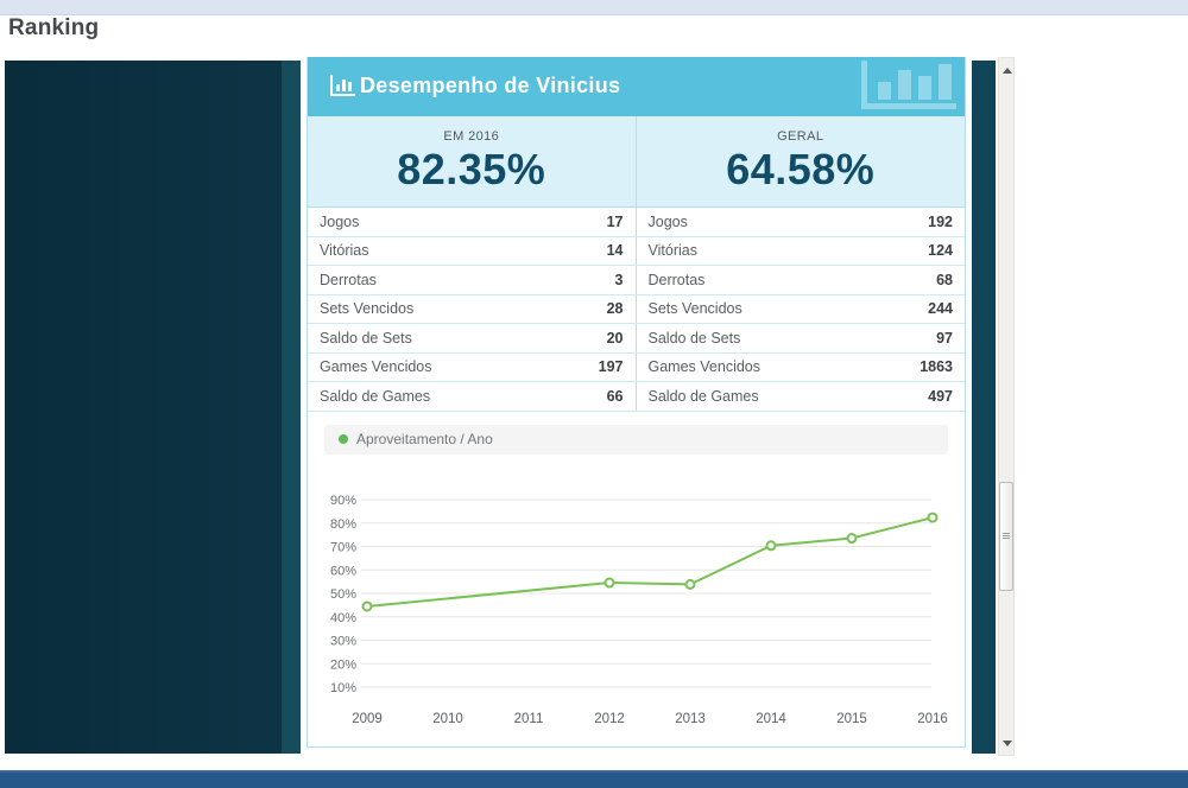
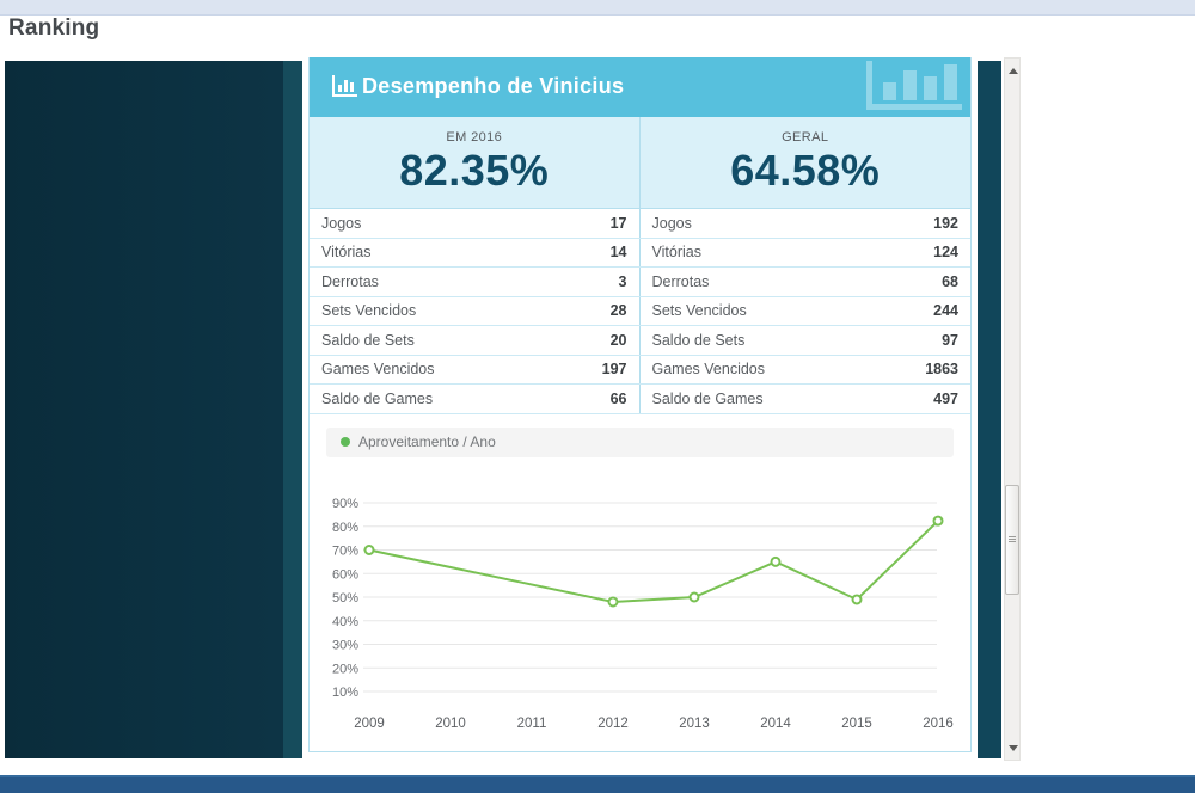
2009: 44% -> 70%
2012: 55% -> 48%
2013: 54% -> 50%
2014: 70% -> 65%
2015: 74% -> 49%
